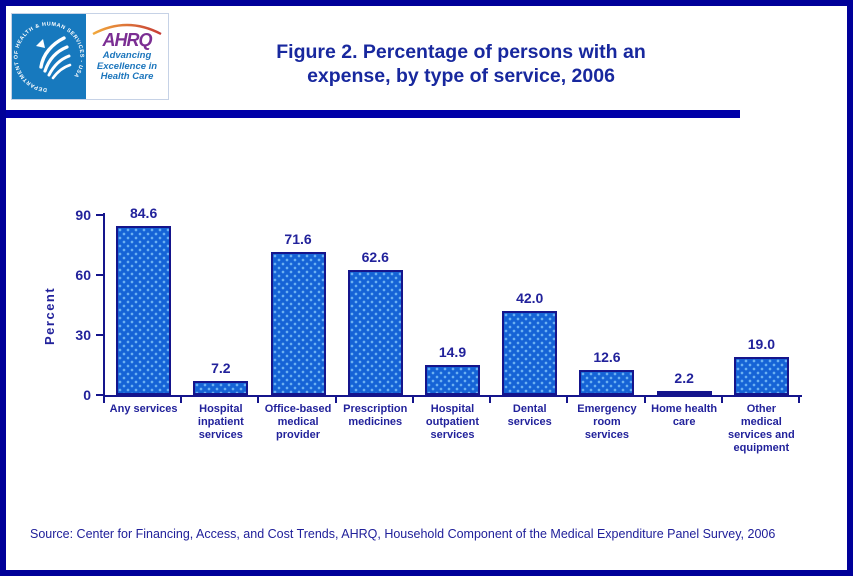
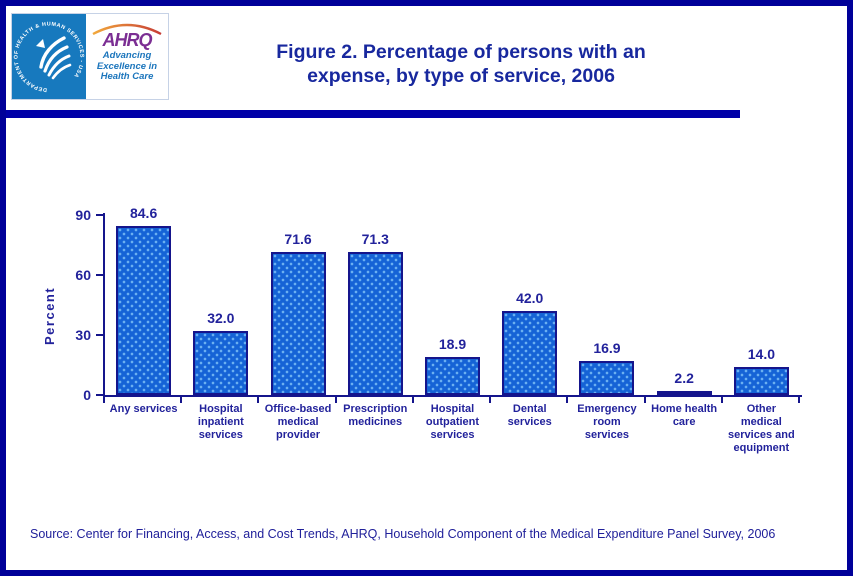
Hospital inpatient services: 7.2 -> 32.0
Prescription medicines: 62.6 -> 71.3
Hospital outpatient services: 14.9 -> 18.9
Emergency room services: 12.6 -> 16.9
Other medical services and equipment: 19.0 -> 14.0
